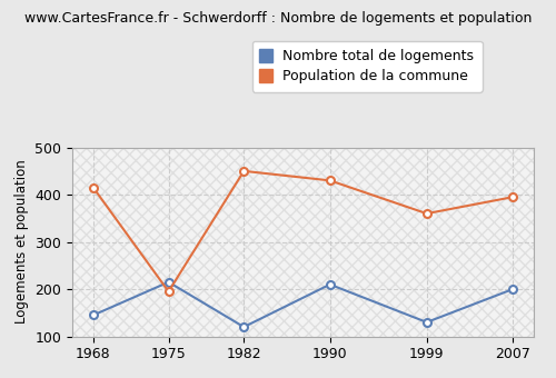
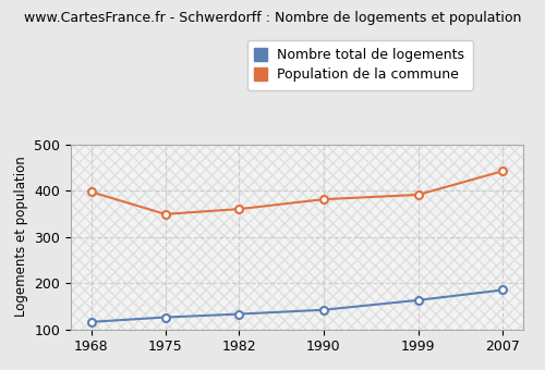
Nombre total de logements/1968: 145 -> 116
Population de la commune/1968: 415 -> 397
Nombre total de logements/1975: 215 -> 126
Population de la commune/1975: 195 -> 349
Nombre total de logements/1982: 120 -> 133
Population de la commune/1982: 450 -> 360
Nombre total de logements/1990: 210 -> 142
Population de la commune/1990: 430 -> 381
Nombre total de logements/1999: 130 -> 163
Population de la commune/1999: 360 -> 391
Nombre total de logements/2007: 200 -> 185
Population de la commune/2007: 395 -> 442
